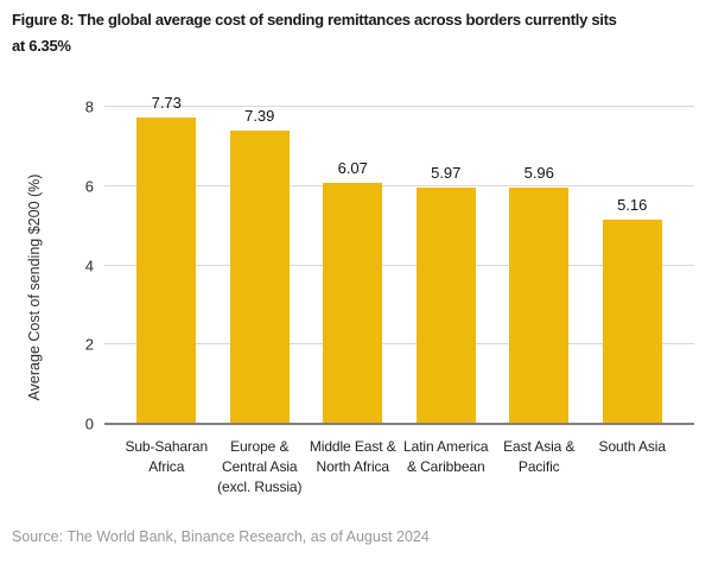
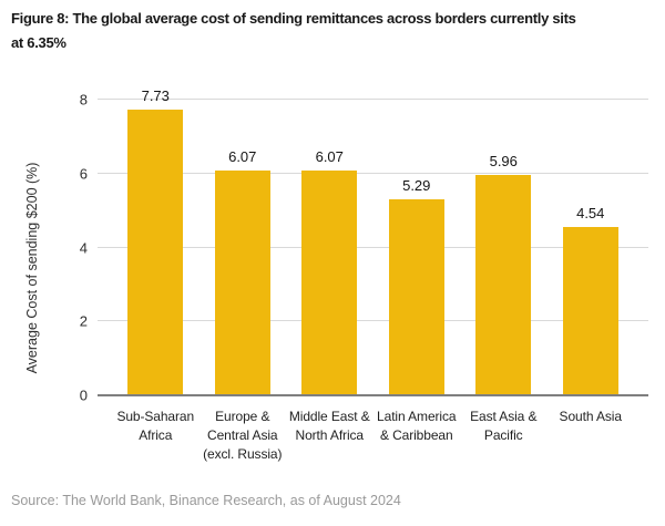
Europe & Central Asia (excl. Russia): 7.39 -> 6.07
Latin America & Caribbean: 5.97 -> 5.29
South Asia: 5.16 -> 4.54
